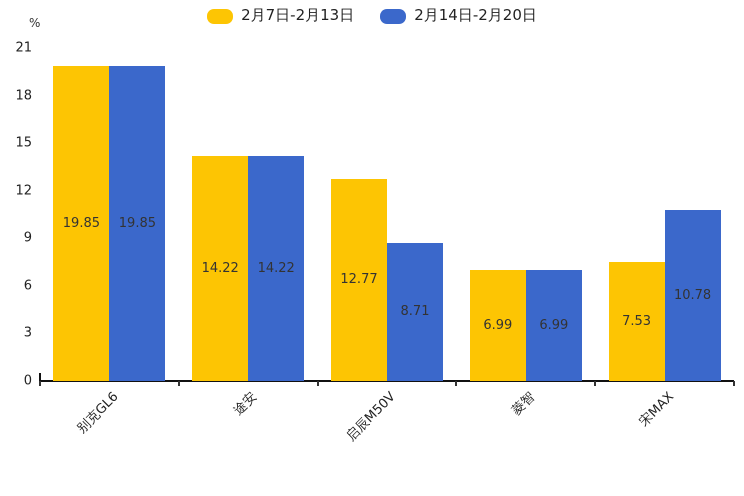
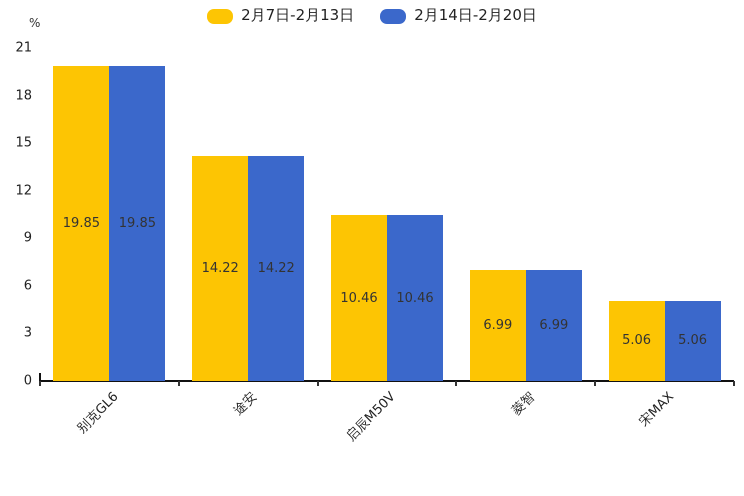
2月7日-2月13日/启辰M50V: 12.77 -> 10.46
2月14日-2月20日/启辰M50V: 8.71 -> 10.46
2月7日-2月13日/宋MAX: 7.53 -> 5.06
2月14日-2月20日/宋MAX: 10.78 -> 5.06
